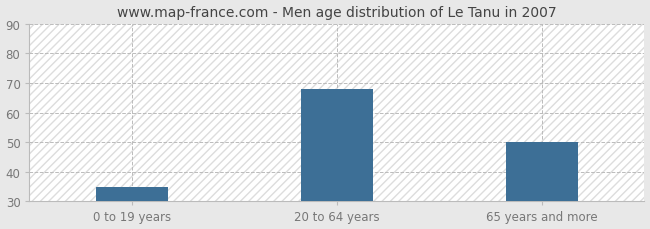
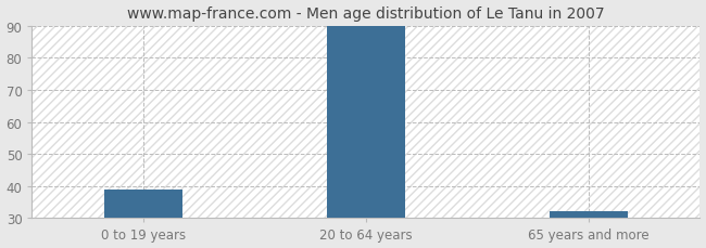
0 to 19 years: 35 -> 39
20 to 64 years: 68 -> 90
65 years and more: 50 -> 32
